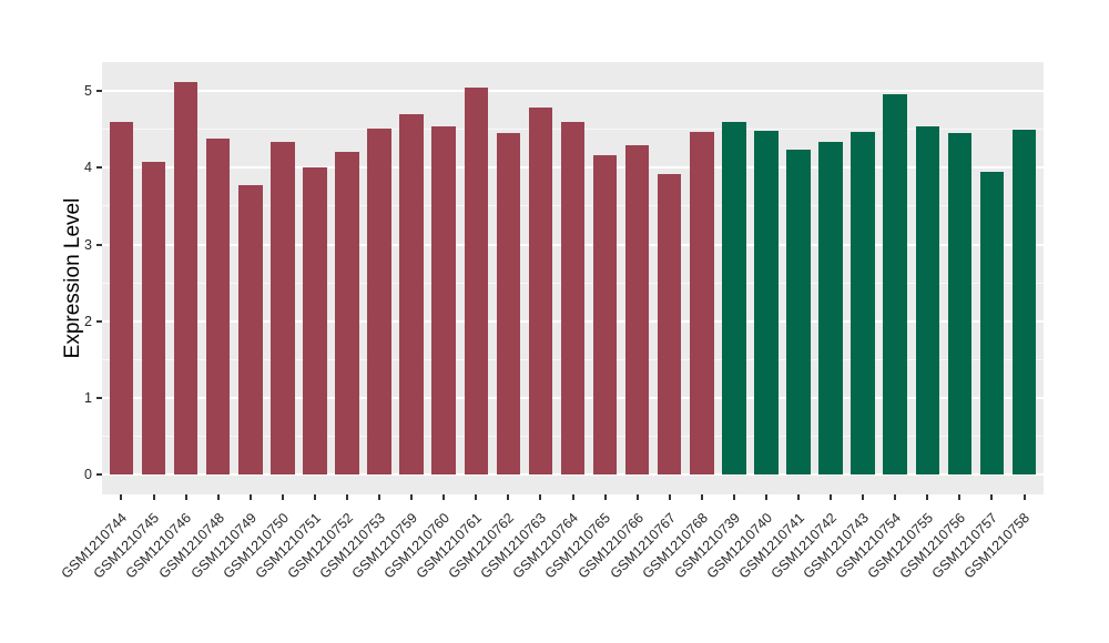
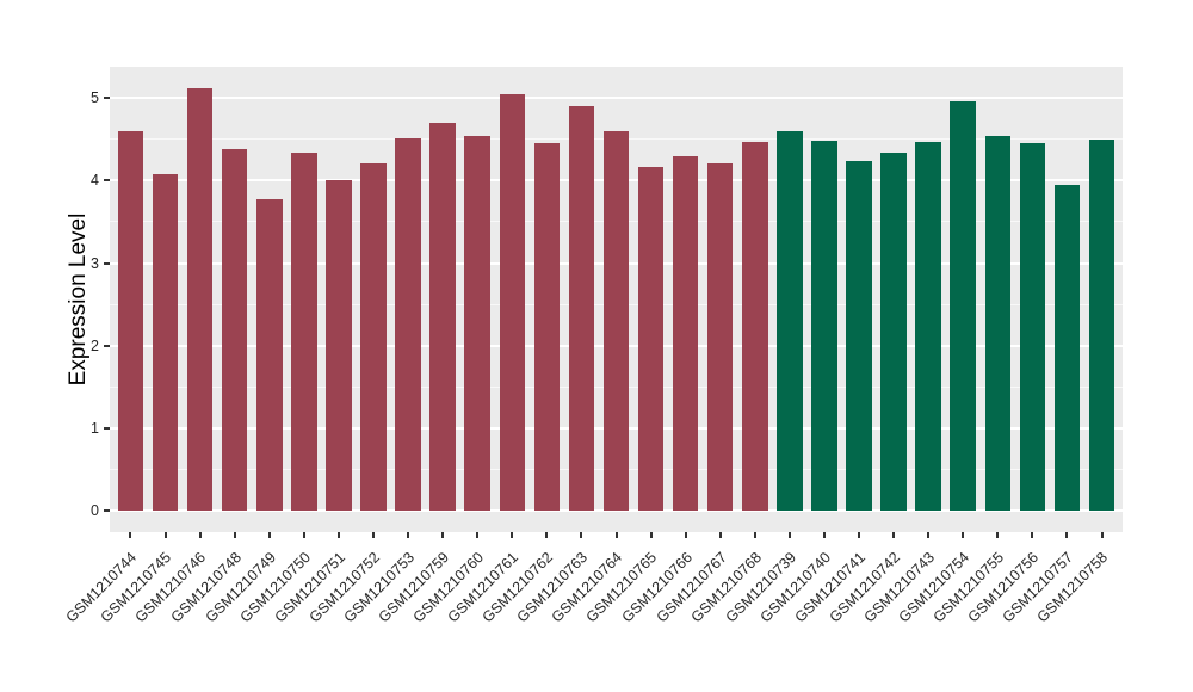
GSM1210763: 4.8 -> 4.9
GSM1210767: 3.9 -> 4.2
